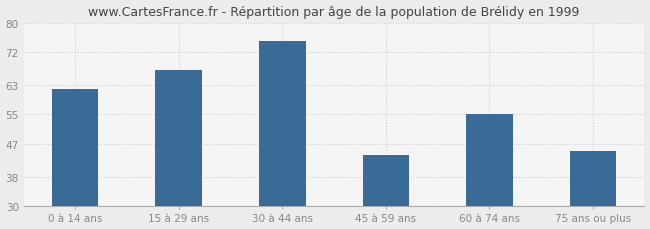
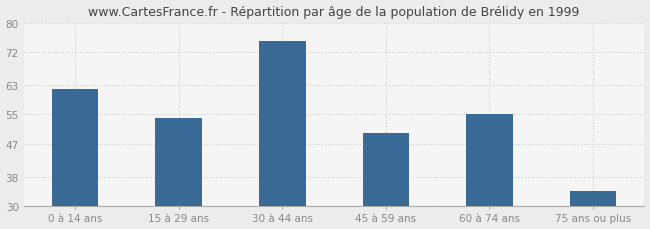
15 à 29 ans: 67 -> 54
45 à 59 ans: 44 -> 50
75 ans ou plus: 45 -> 34
